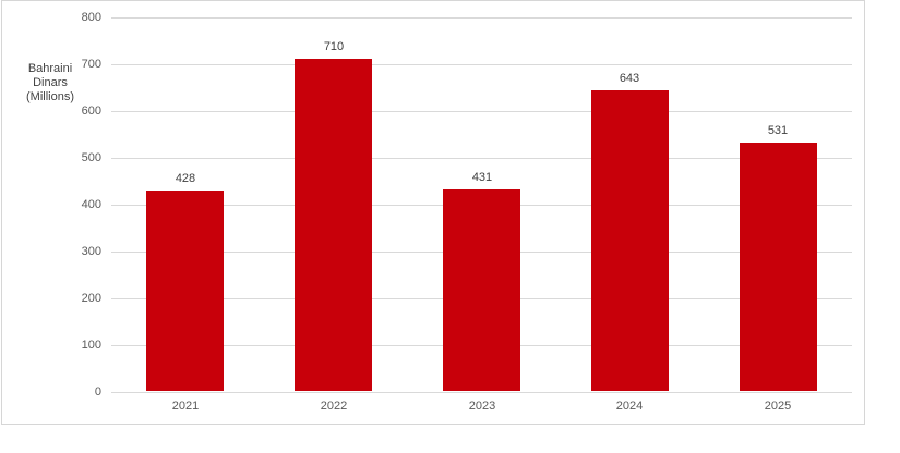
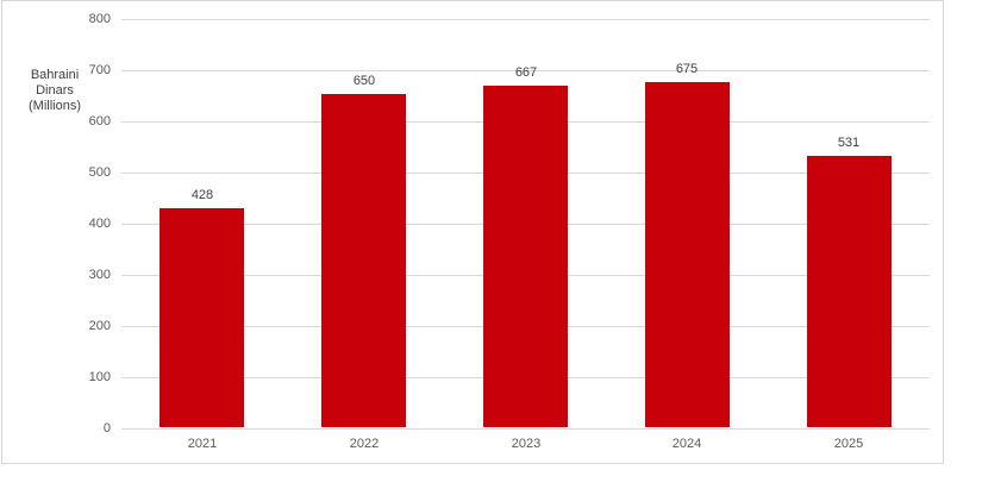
2022: 710 -> 650
2023: 431 -> 667
2024: 643 -> 675
